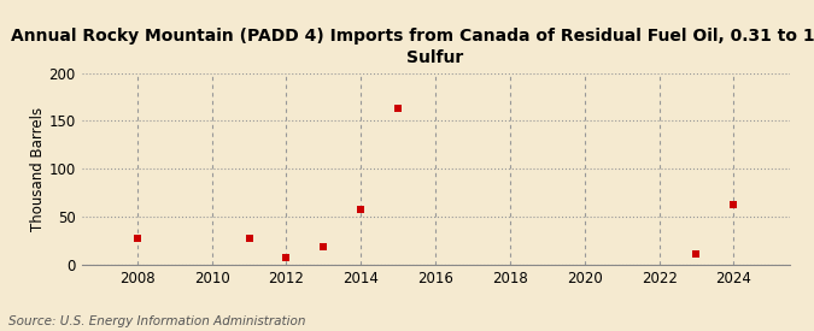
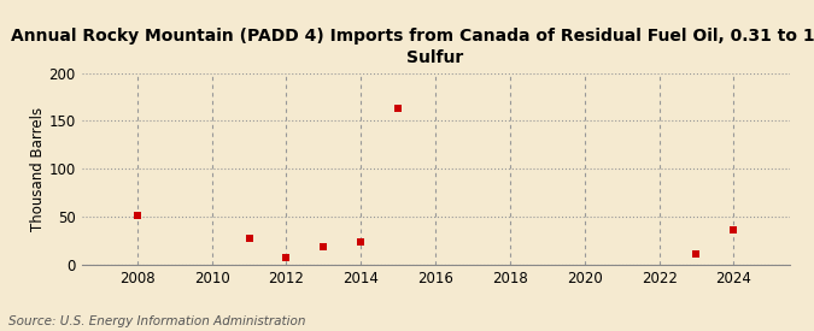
2008: 27 -> 52
2014: 58 -> 24
2024: 63 -> 36
